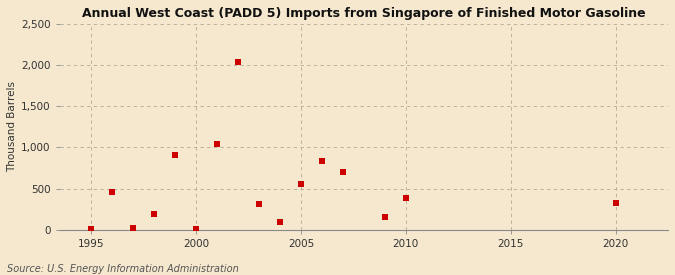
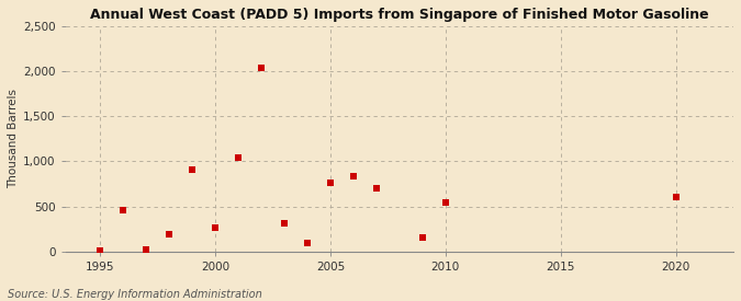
2000: 10 -> 260
2005: 560 -> 760
2010: 390 -> 540
2020: 320 -> 600
